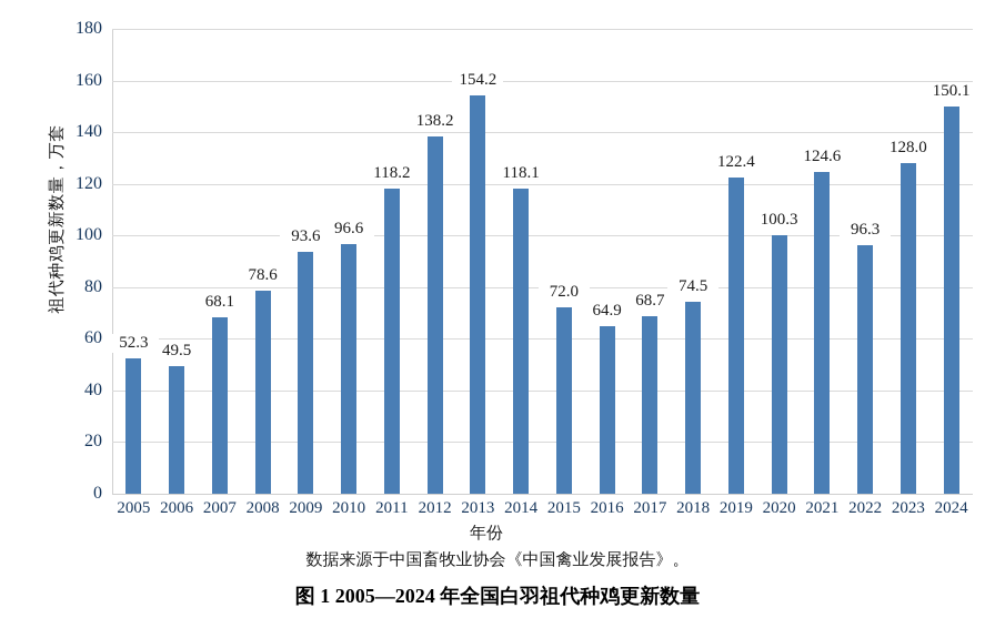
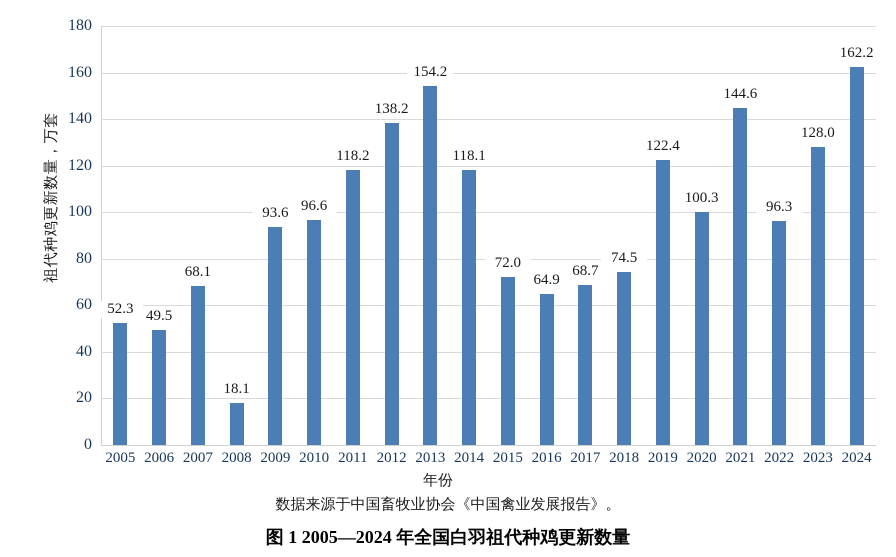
2008: 78.6 -> 18.1
2021: 124.6 -> 144.6
2024: 150.1 -> 162.2
